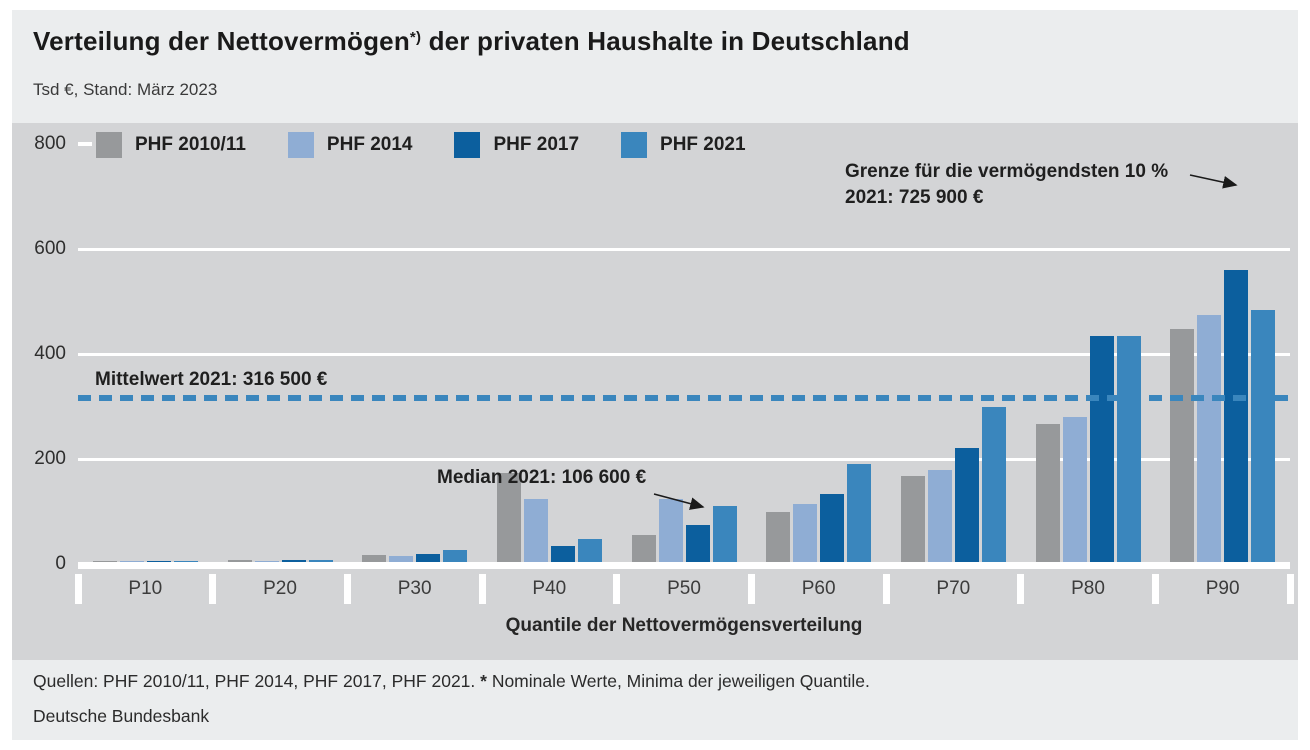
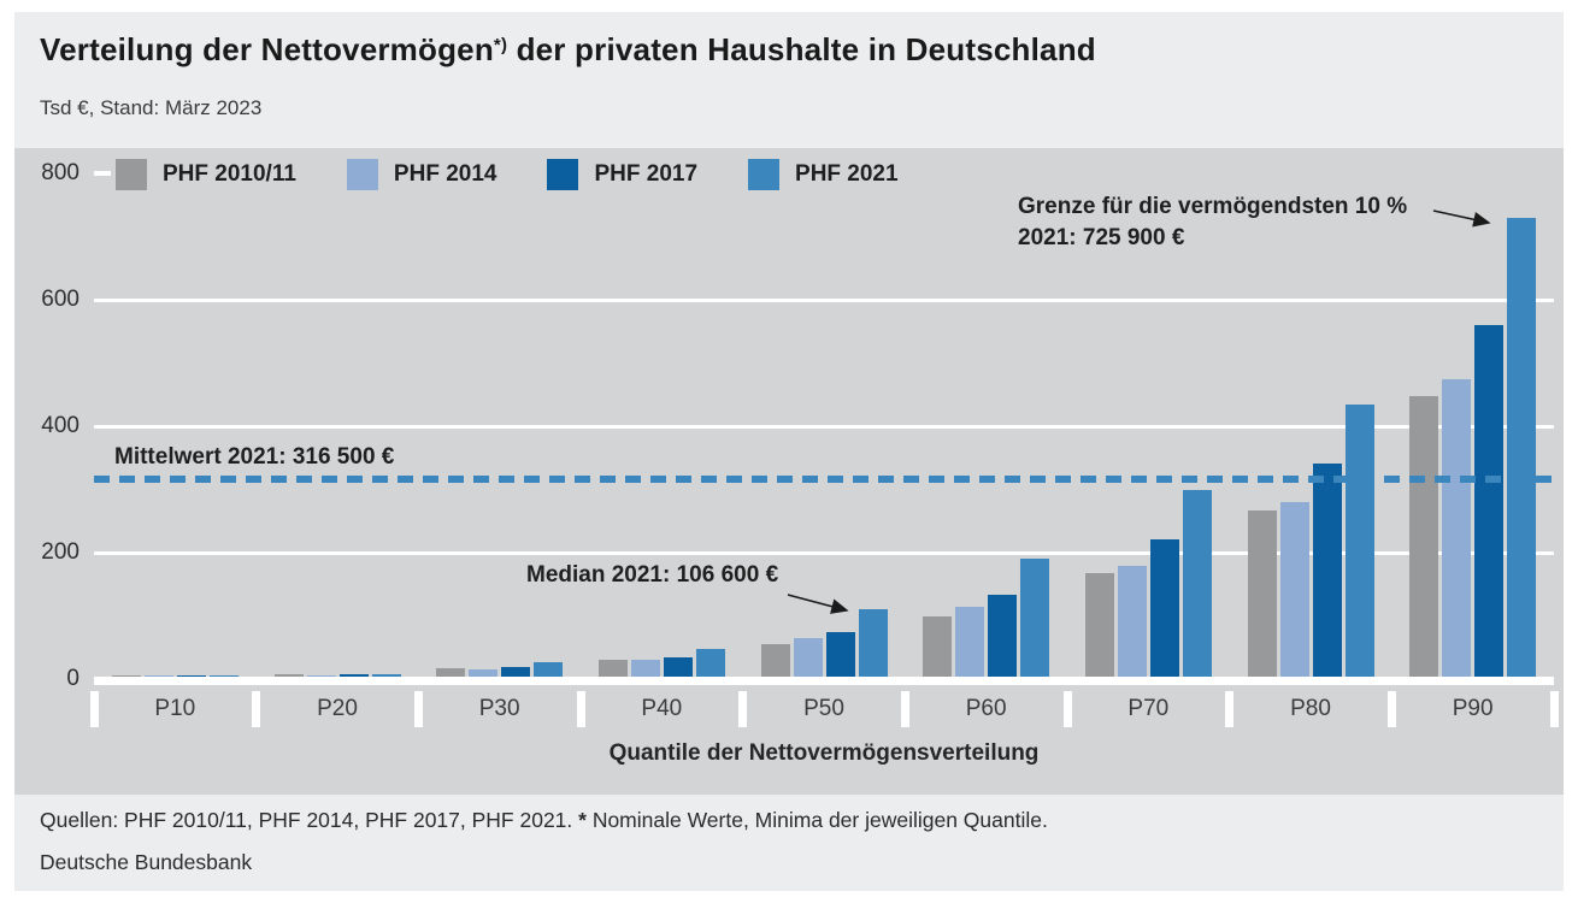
PHF 2010/11/P40: 170 -> 30
PHF 2014/P40: 120 -> 30
PHF 2014/P50: 120 -> 60
PHF 2017/P80: 430 -> 340
PHF 2021/P90: 480 -> 730
